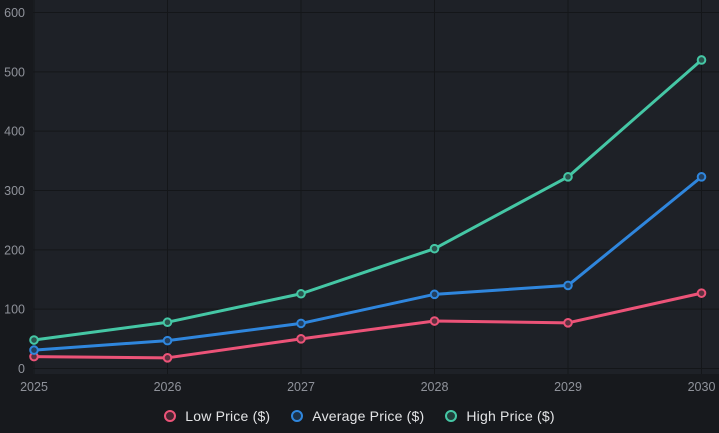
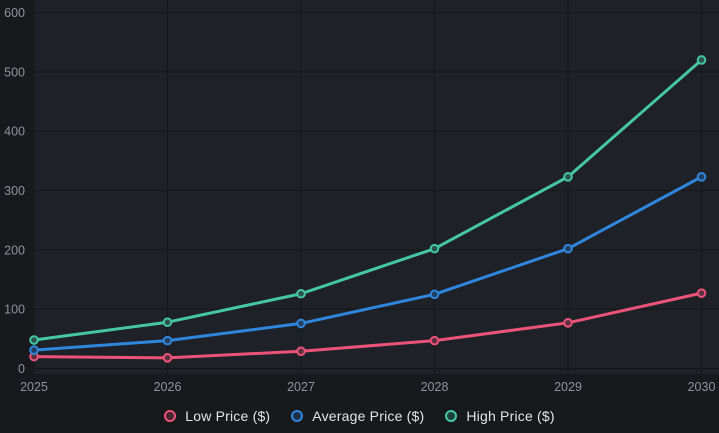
Low Price ($)/2027: 50 -> 30
Low Price ($)/2028: 80 -> 50
Average Price ($)/2029: 140 -> 200
